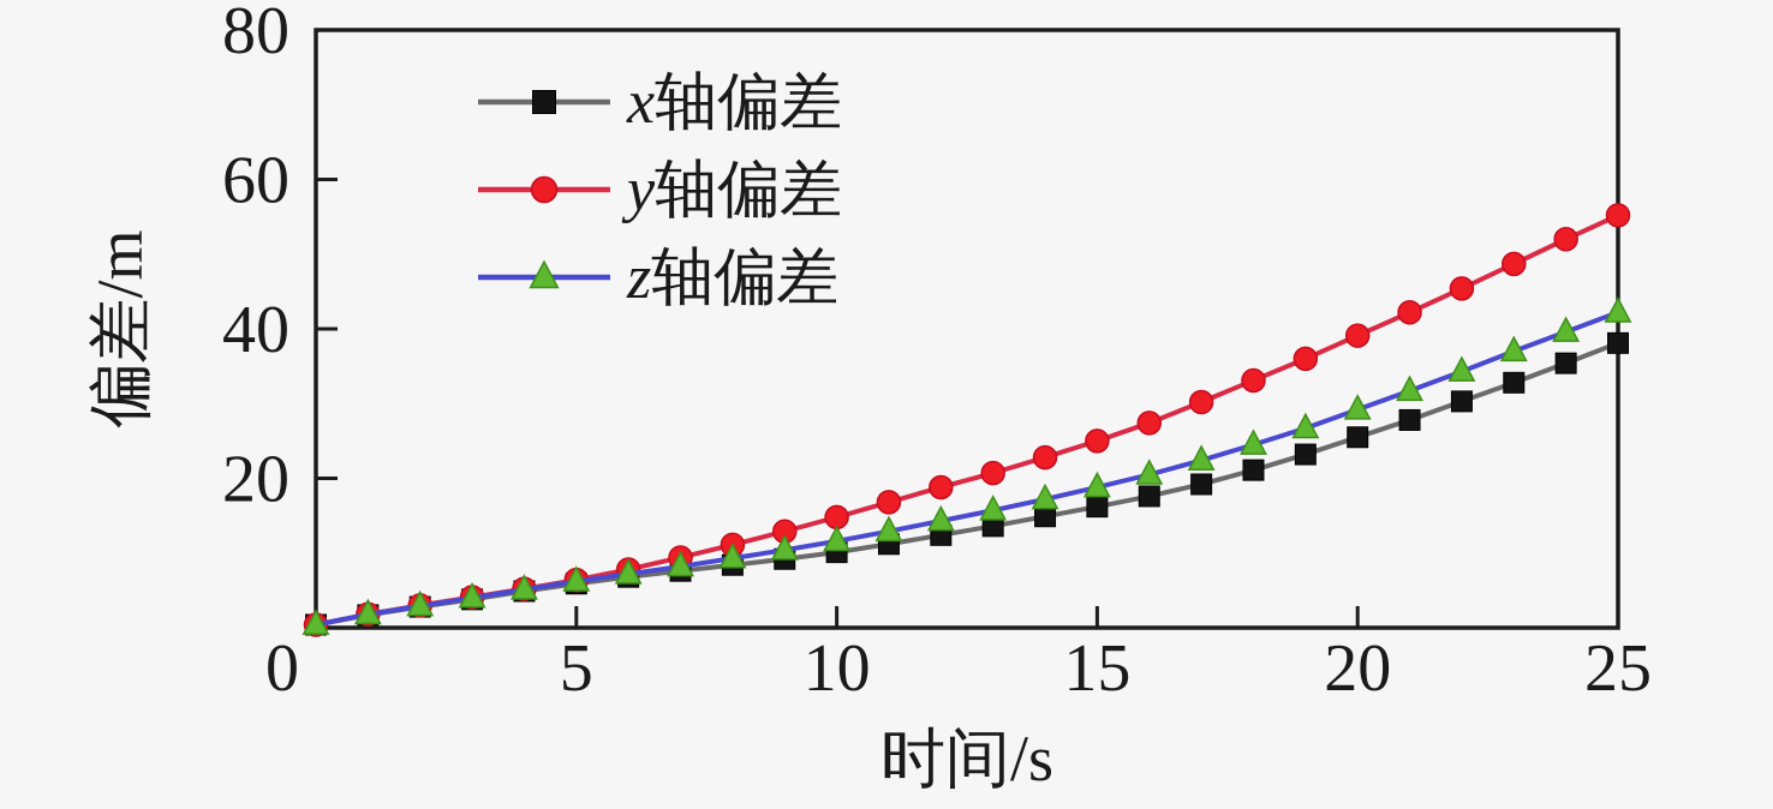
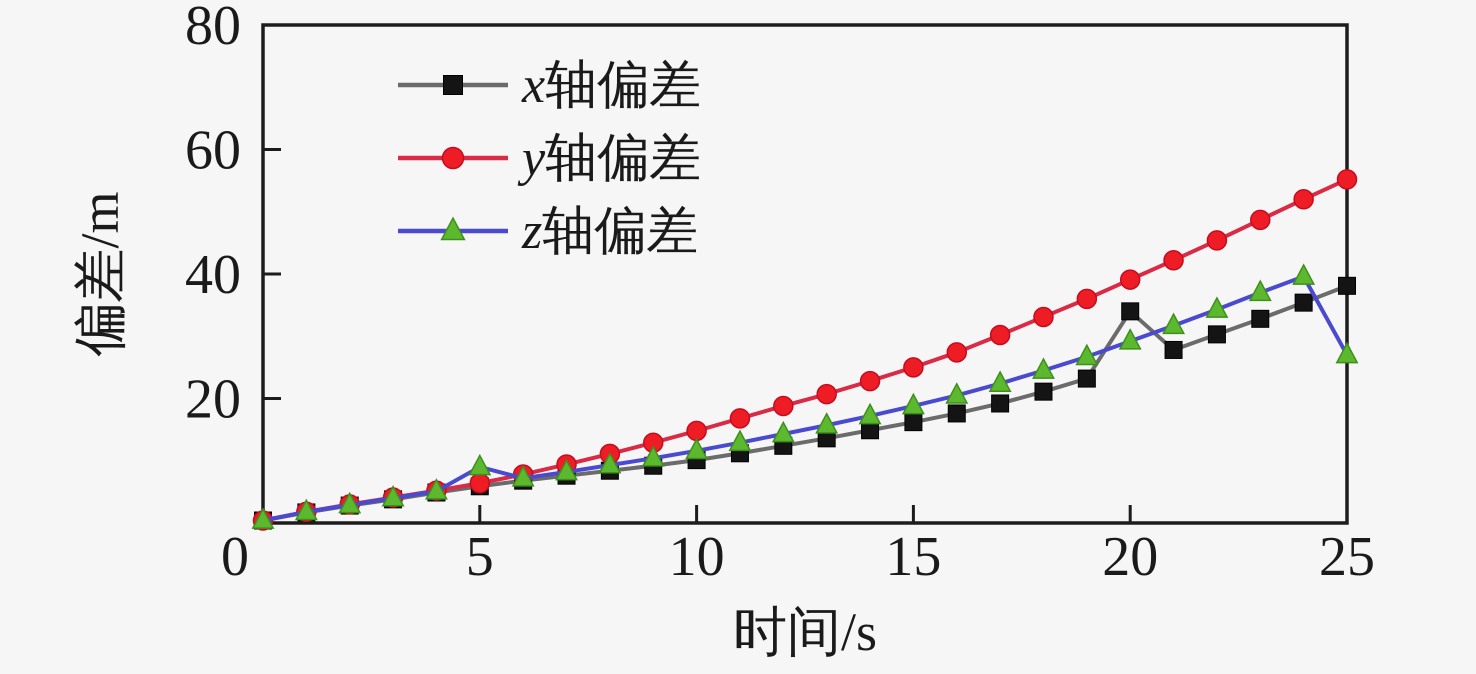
z轴偏差/5: 6 -> 9
x轴偏差/20: 26 -> 34
z轴偏差/25: 42 -> 27
